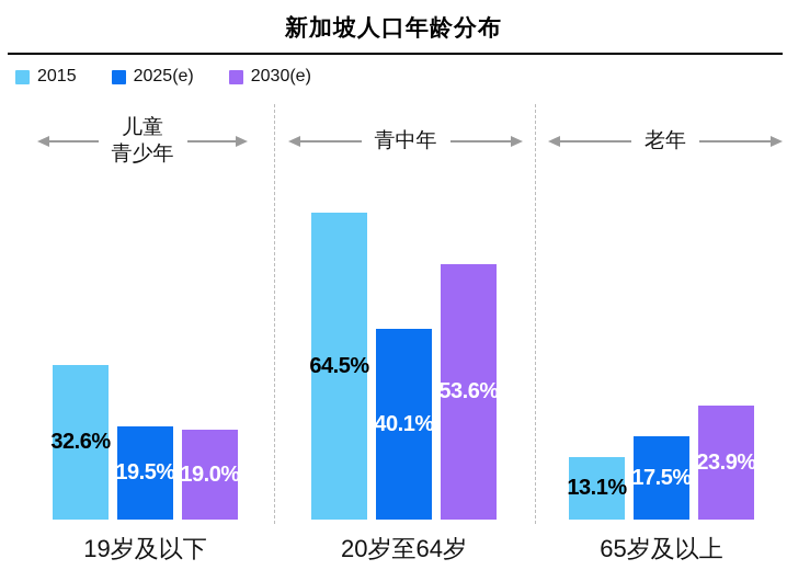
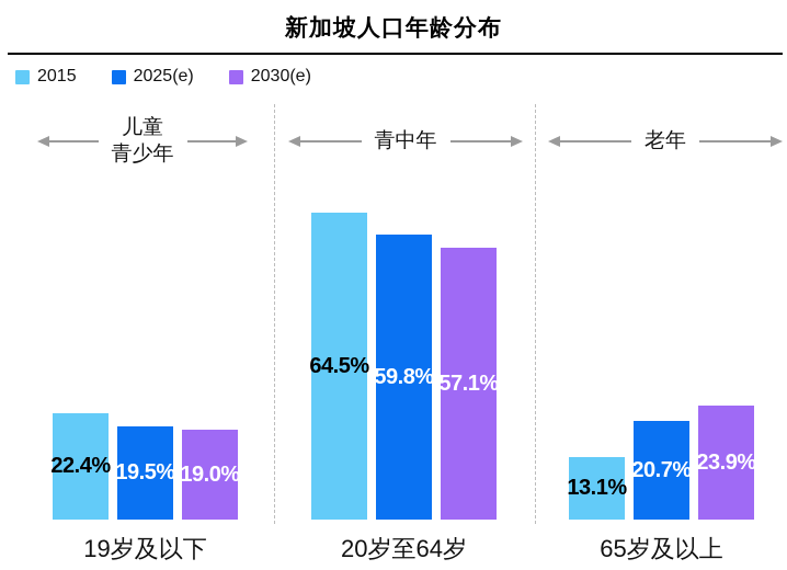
2015/19岁及以下: 32.6% -> 22.4%
2025(e)/20岁至64岁: 40.1% -> 59.8%
2030(e)/20岁至64岁: 53.6% -> 57.1%
2025(e)/65岁及以上: 17.5% -> 20.7%
